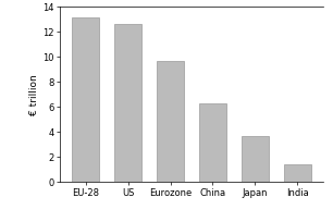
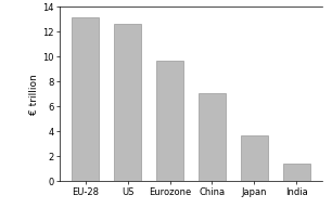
China: 6.3 -> 7.0
